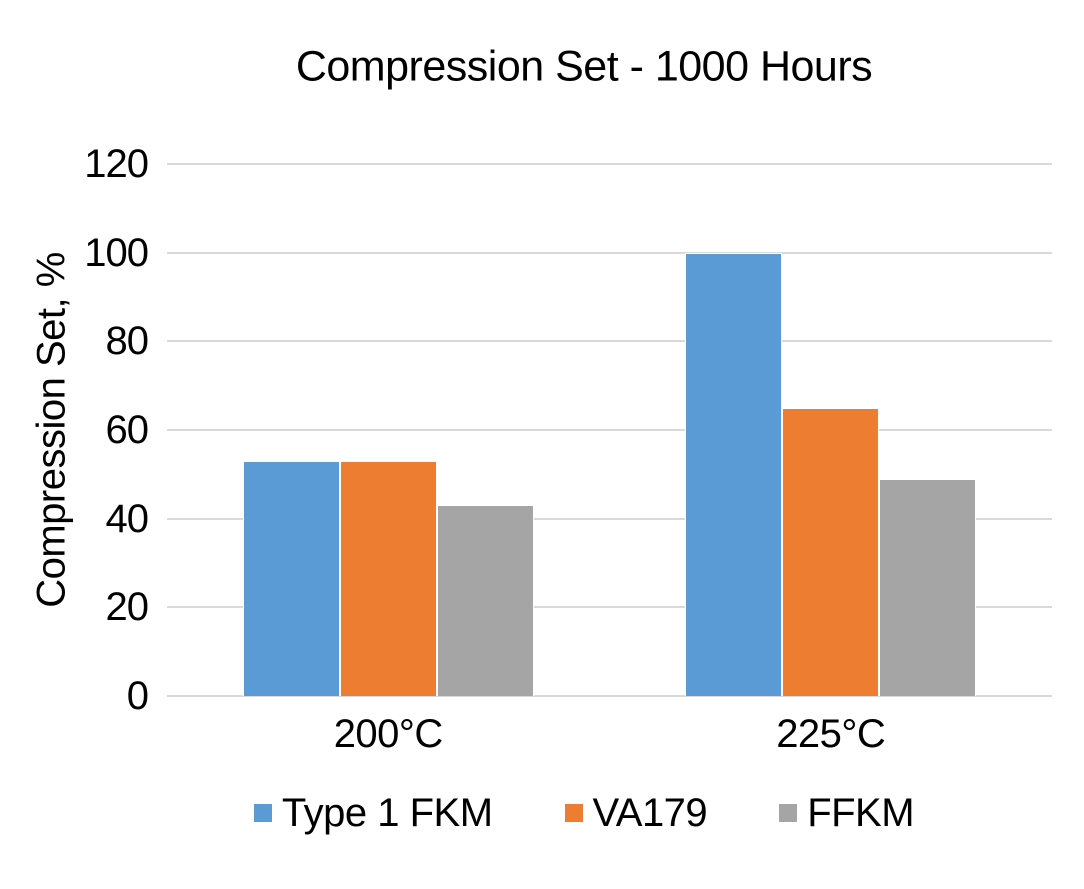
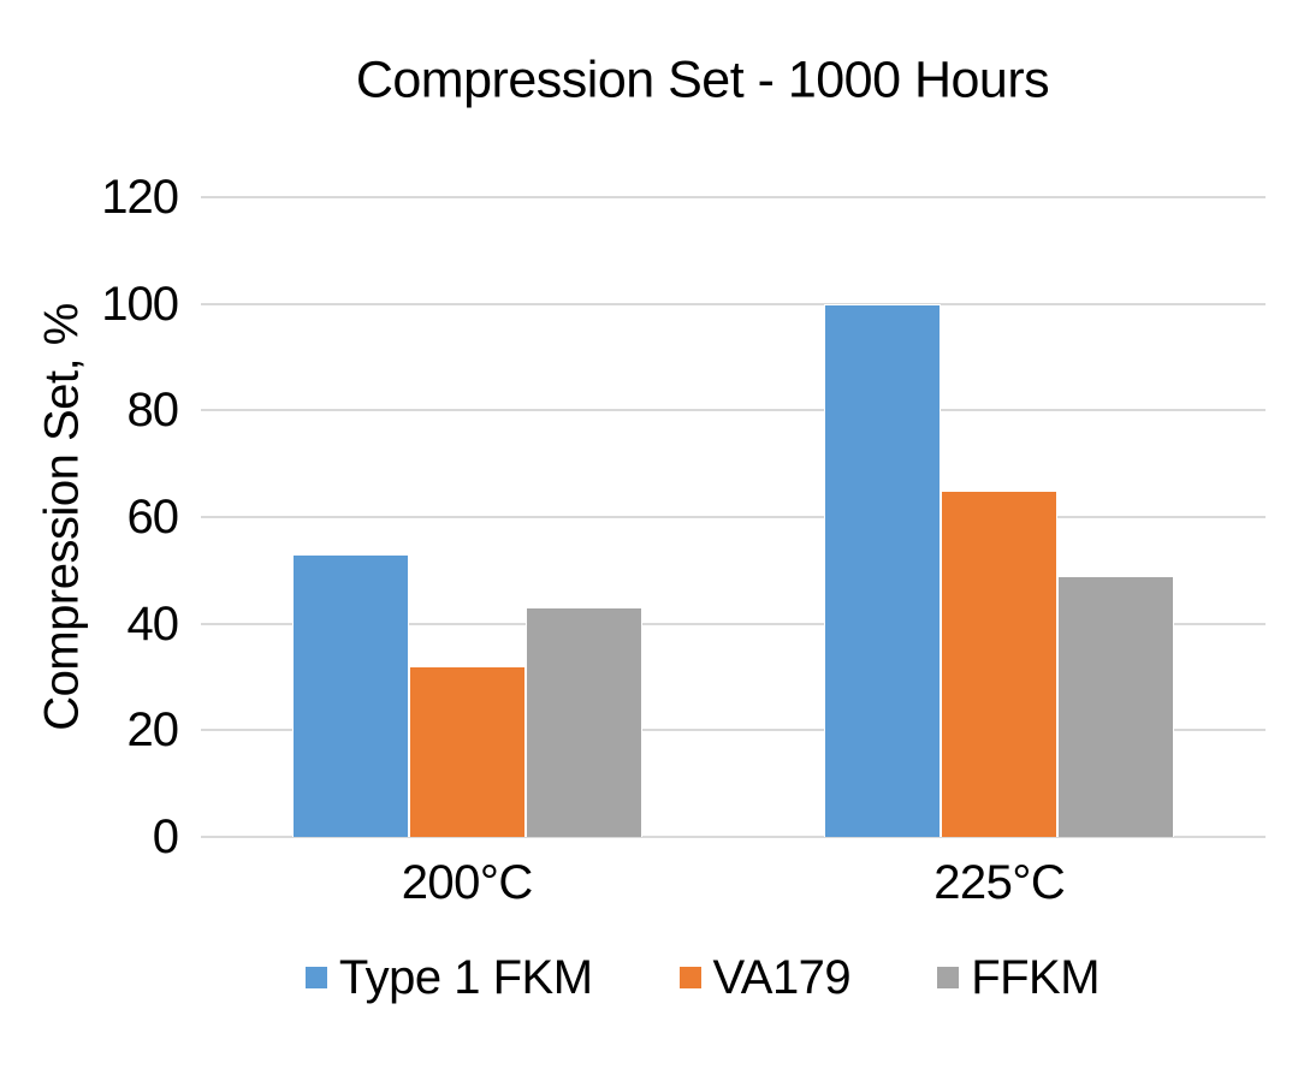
VA179/200°C: 53 -> 32
